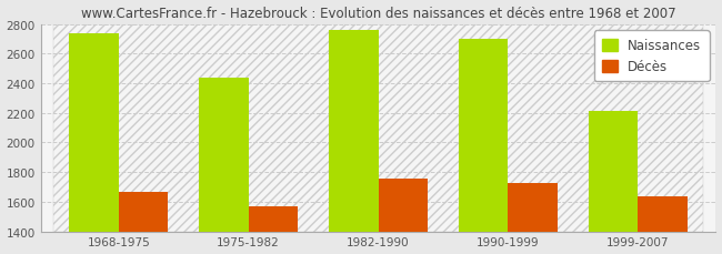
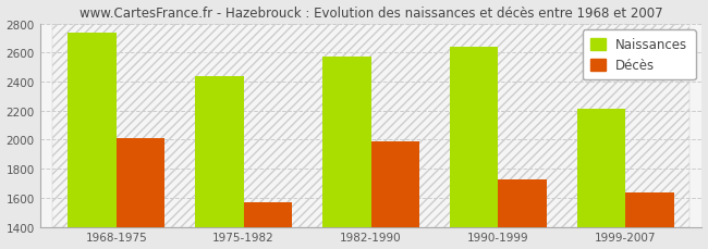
Décès/1968-1975: 1670 -> 2010
Naissances/1982-1990: 2760 -> 2570
Décès/1982-1990: 1760 -> 1990
Naissances/1990-1999: 2700 -> 2640
